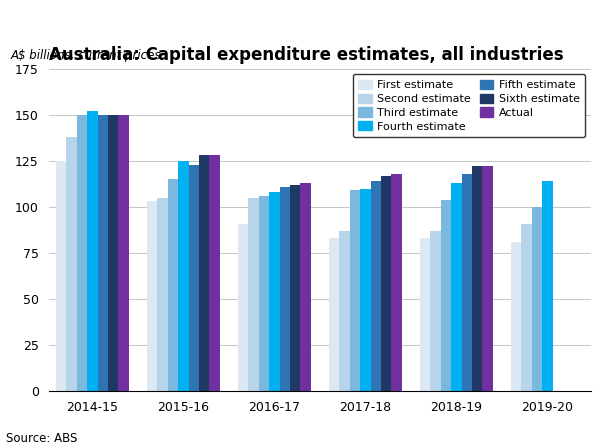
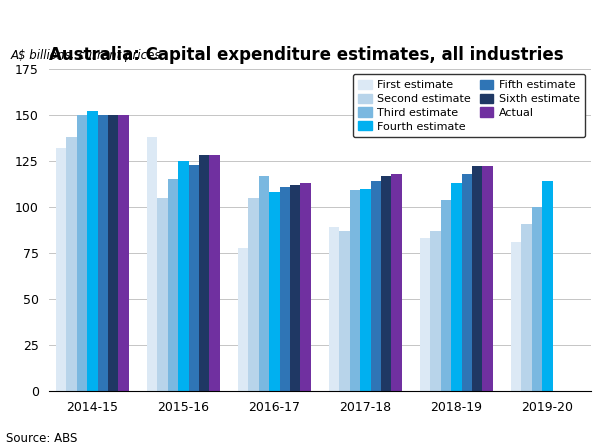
First estimate/2014-15: 125 -> 132
First estimate/2015-16: 103 -> 138
First estimate/2016-17: 91 -> 78
Third estimate/2016-17: 106 -> 117
First estimate/2017-18: 83 -> 89
